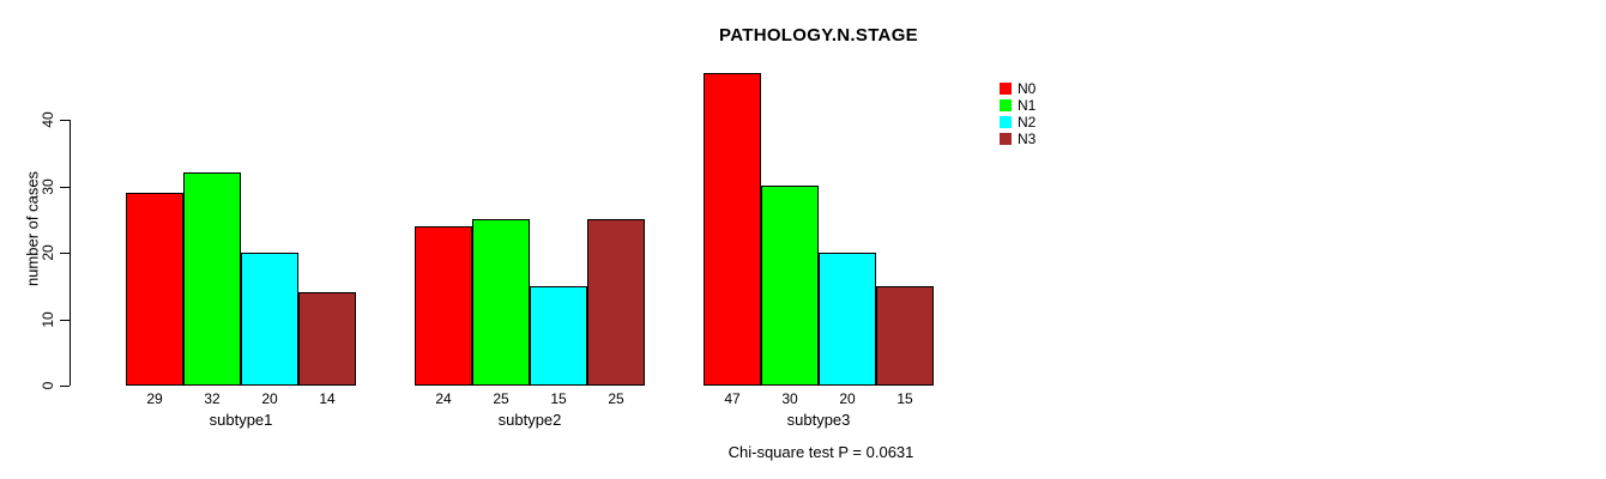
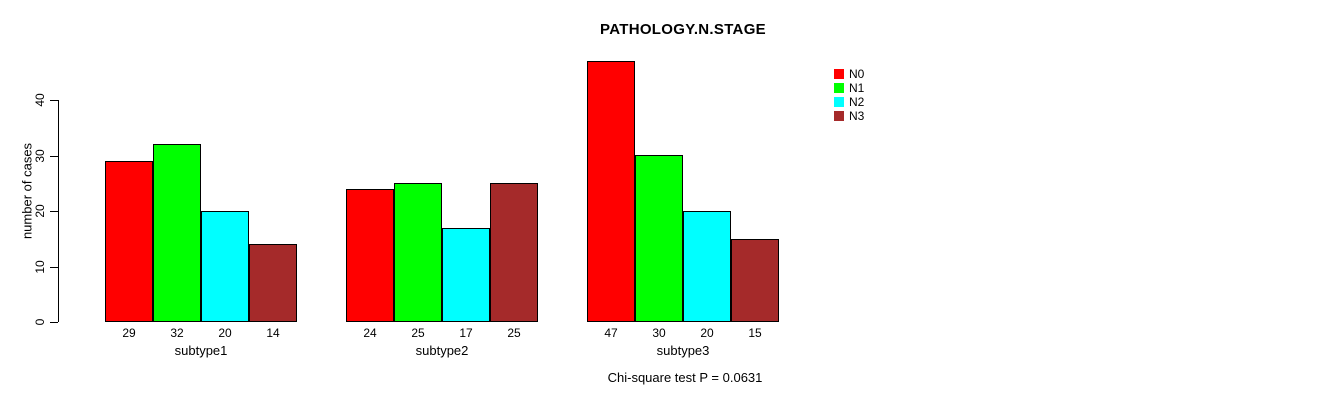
N2/subtype2: 15 -> 17
